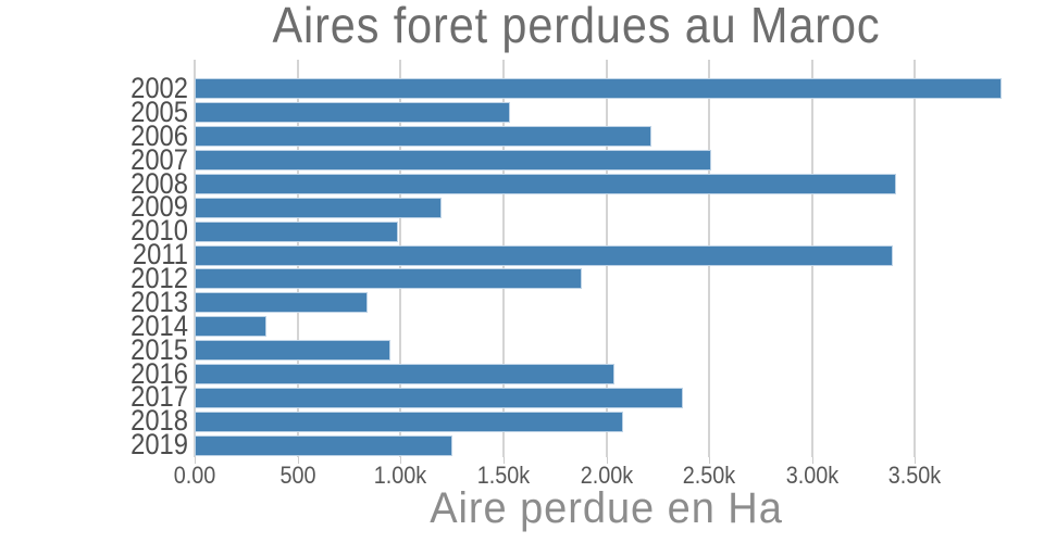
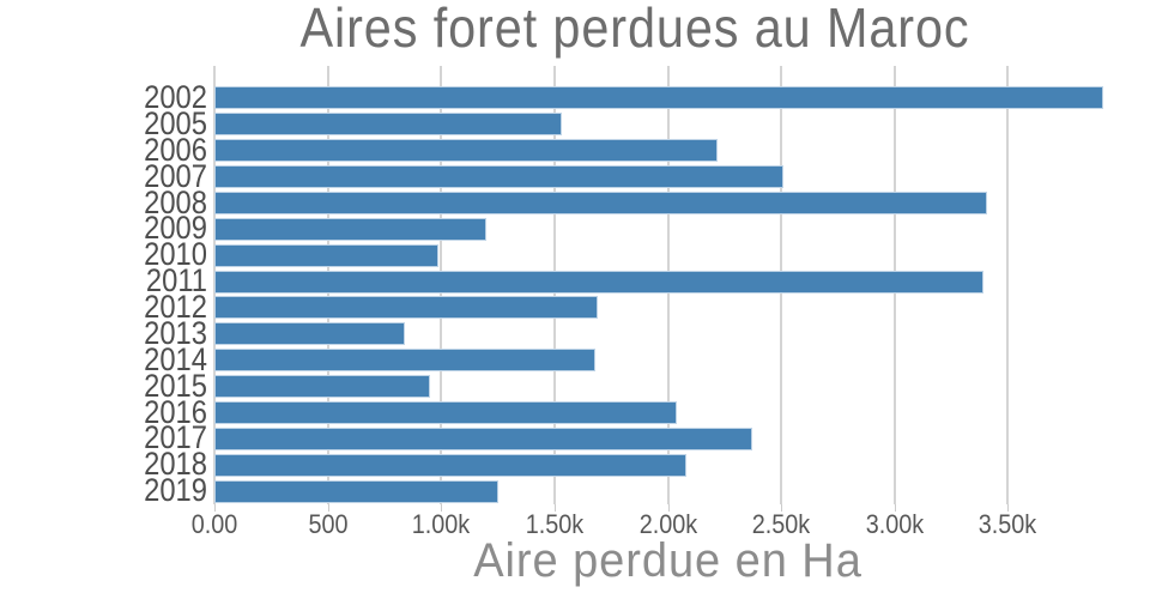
2012: 1.88k -> 1.69k
2014: 0.35k -> 1.68k
